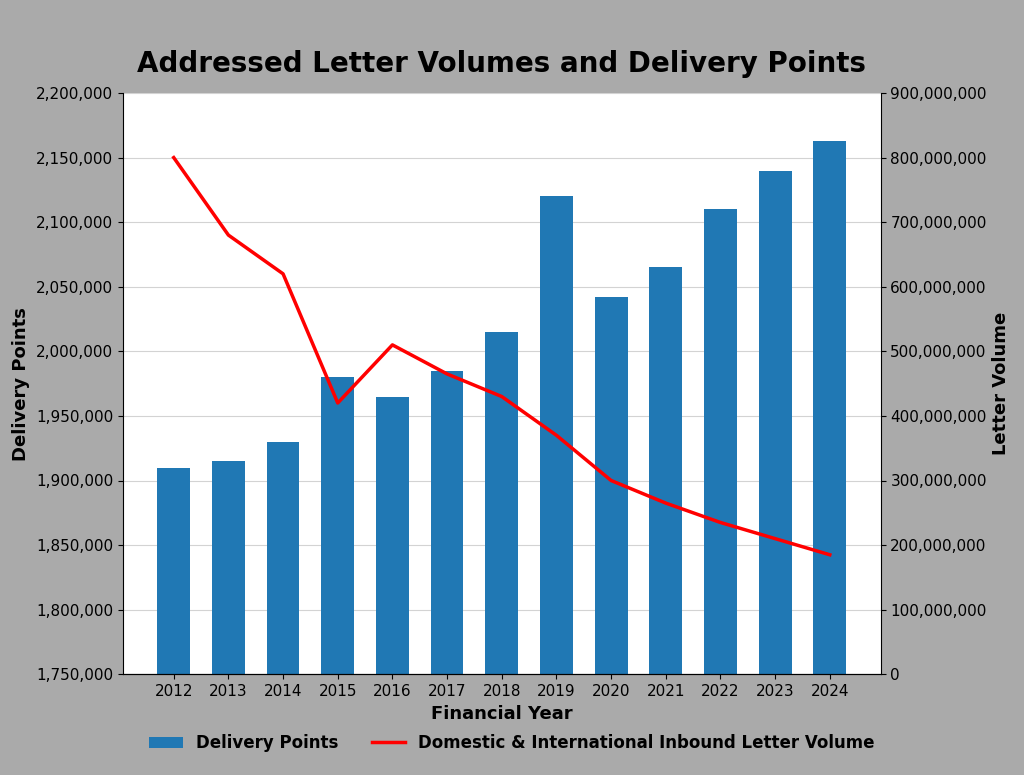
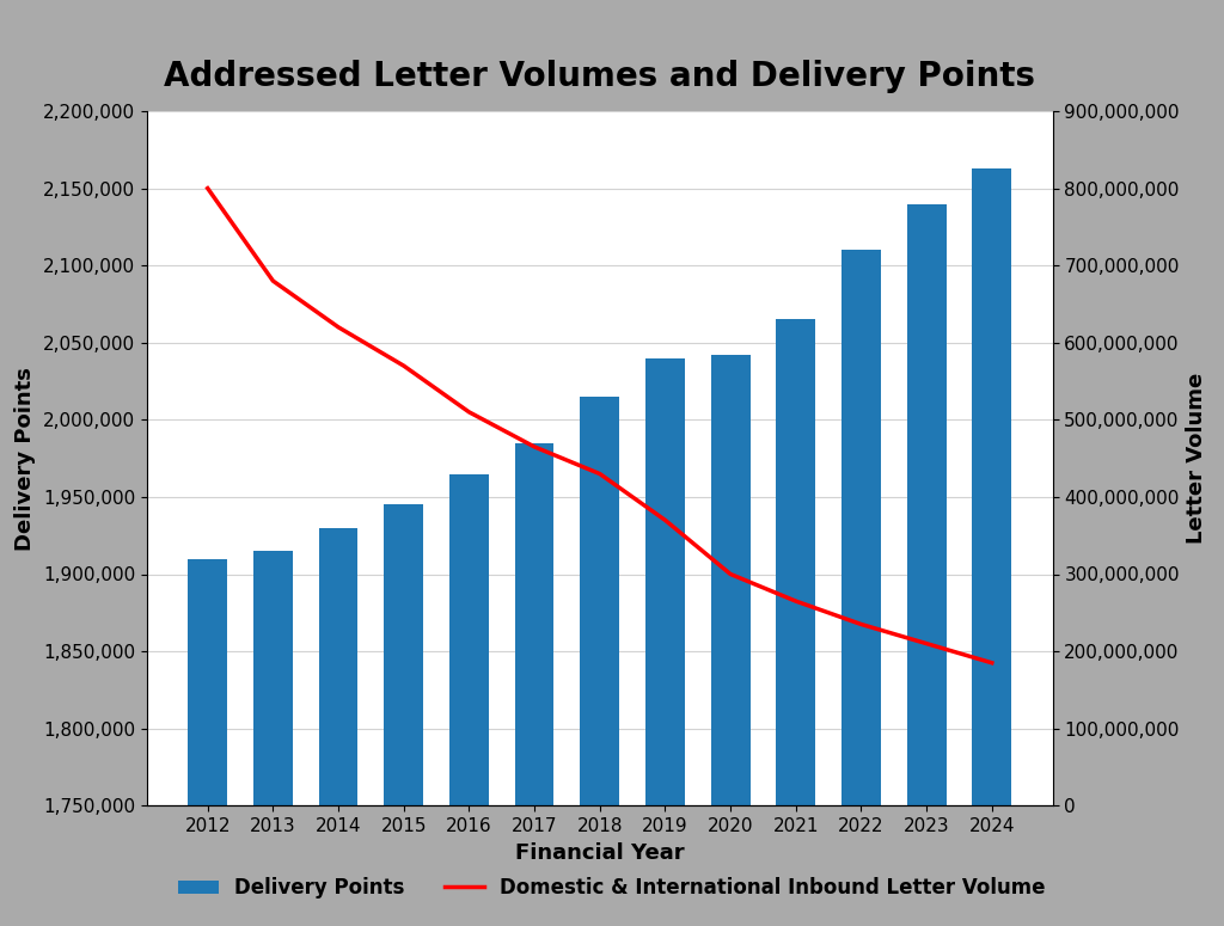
Delivery Points/2015: 1,980,000 -> 1,945,000
Domestic & International Inbound Letter Volume/2015: 420,000,000 -> 570,000,000
Delivery Points/2019: 2,120,000 -> 2,040,000
